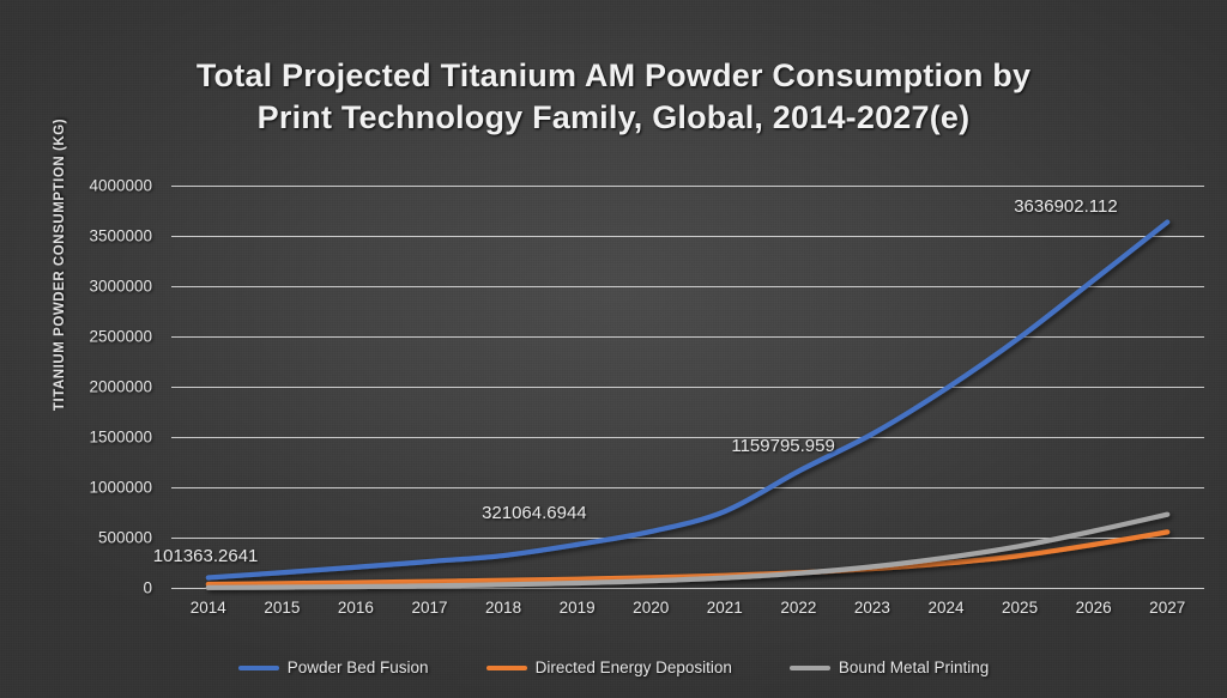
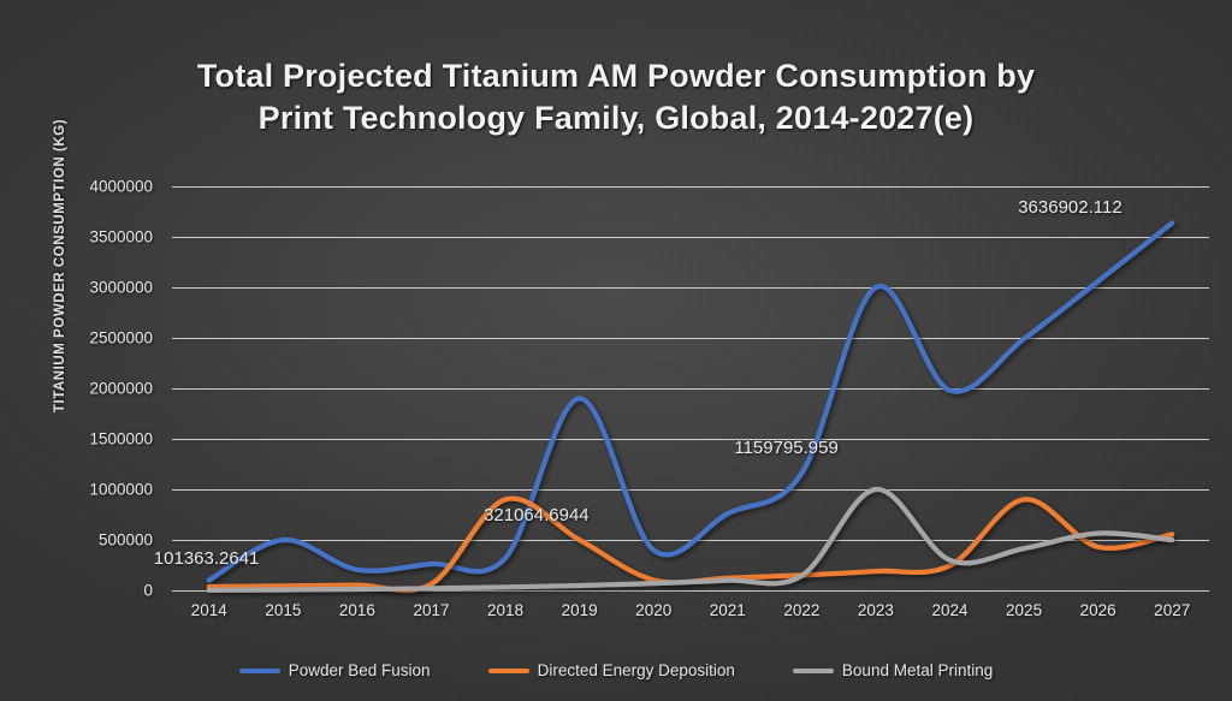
Powder Bed Fusion/2015: 200000 -> 500000
Directed Energy Deposition/2018: 100000 -> 900000
Powder Bed Fusion/2019: 400000 -> 1900000
Directed Energy Deposition/2019: 100000 -> 500000
Powder Bed Fusion/2020: 600000 -> 400000
Powder Bed Fusion/2023: 1500000 -> 3000000
Bound Metal Printing/2023: 200000 -> 1000000
Directed Energy Deposition/2025: 300000 -> 900000
Bound Metal Printing/2027: 700000 -> 500000
